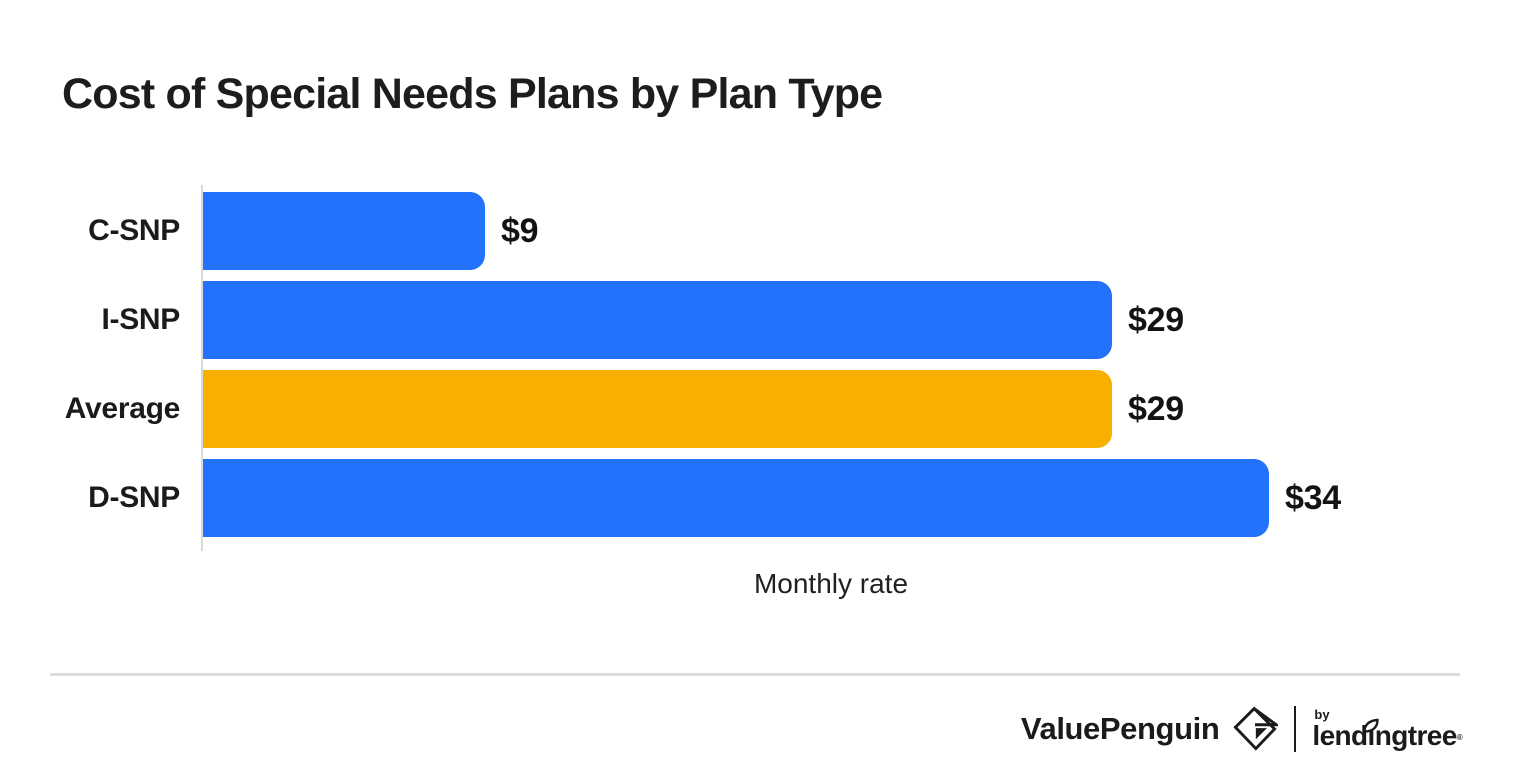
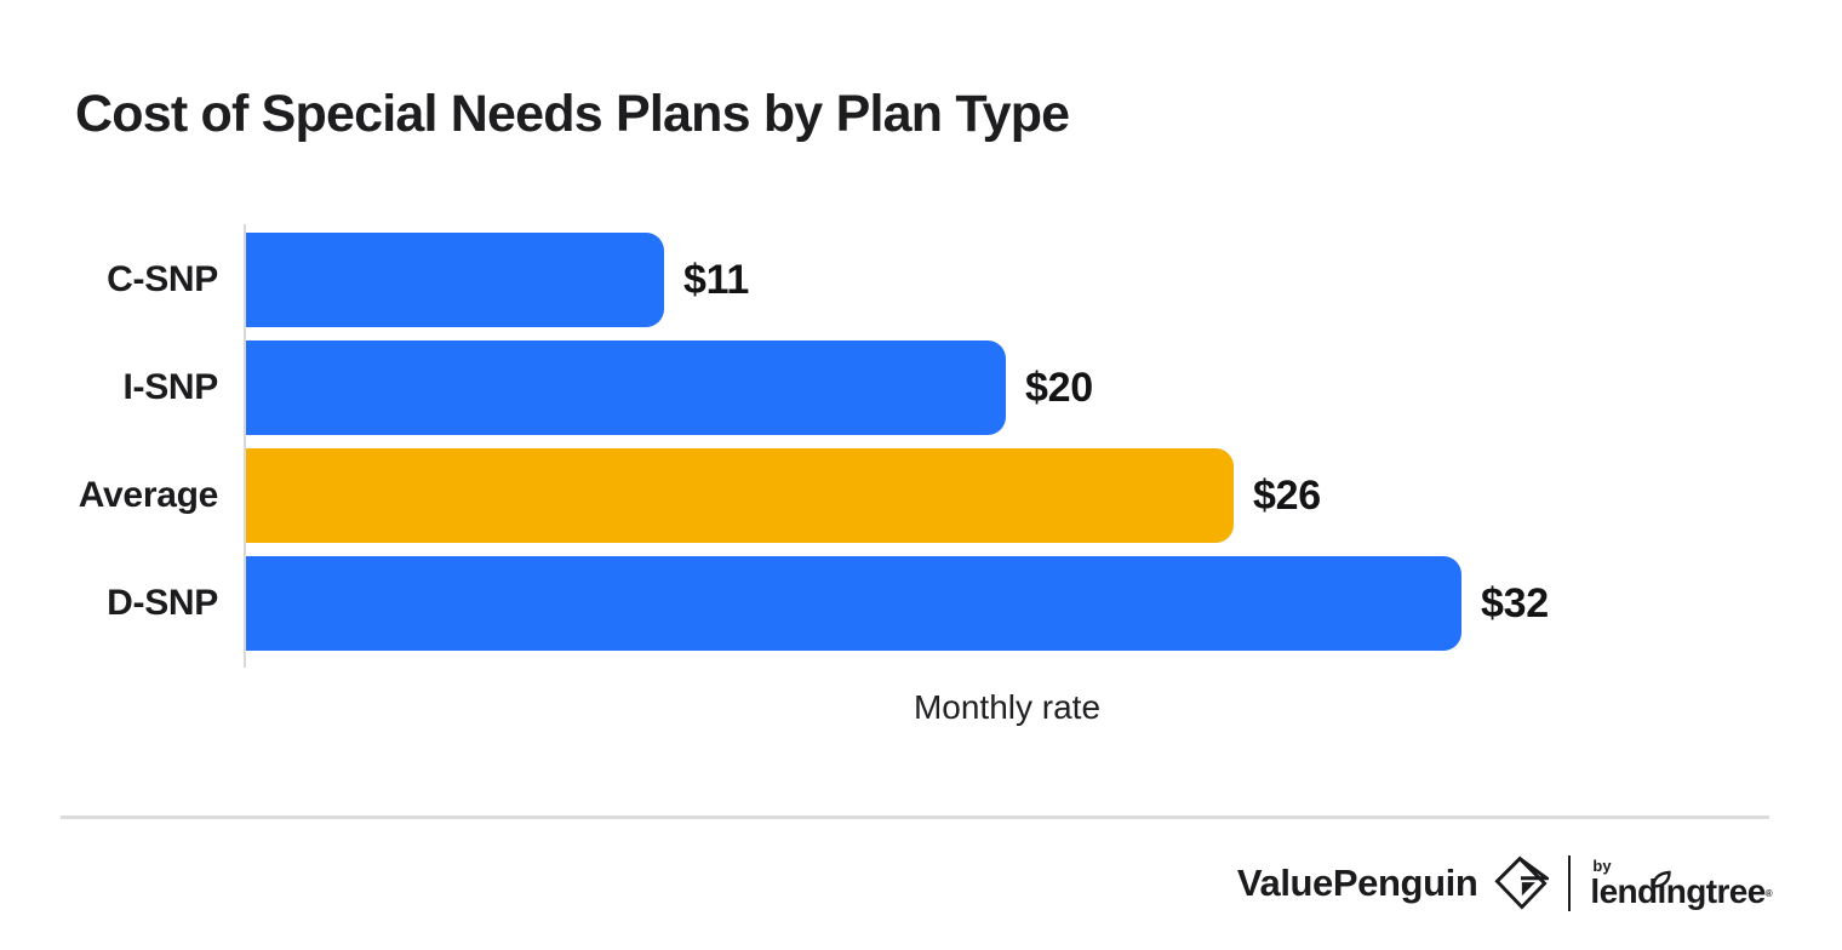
C-SNP: $9 -> $11
I-SNP: $29 -> $20
Average: $29 -> $26
D-SNP: $34 -> $32
